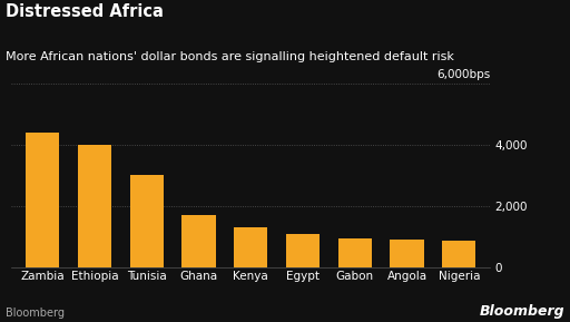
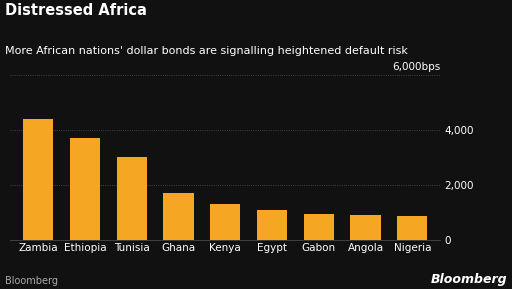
Ethiopia: 4,000 -> 3,700
